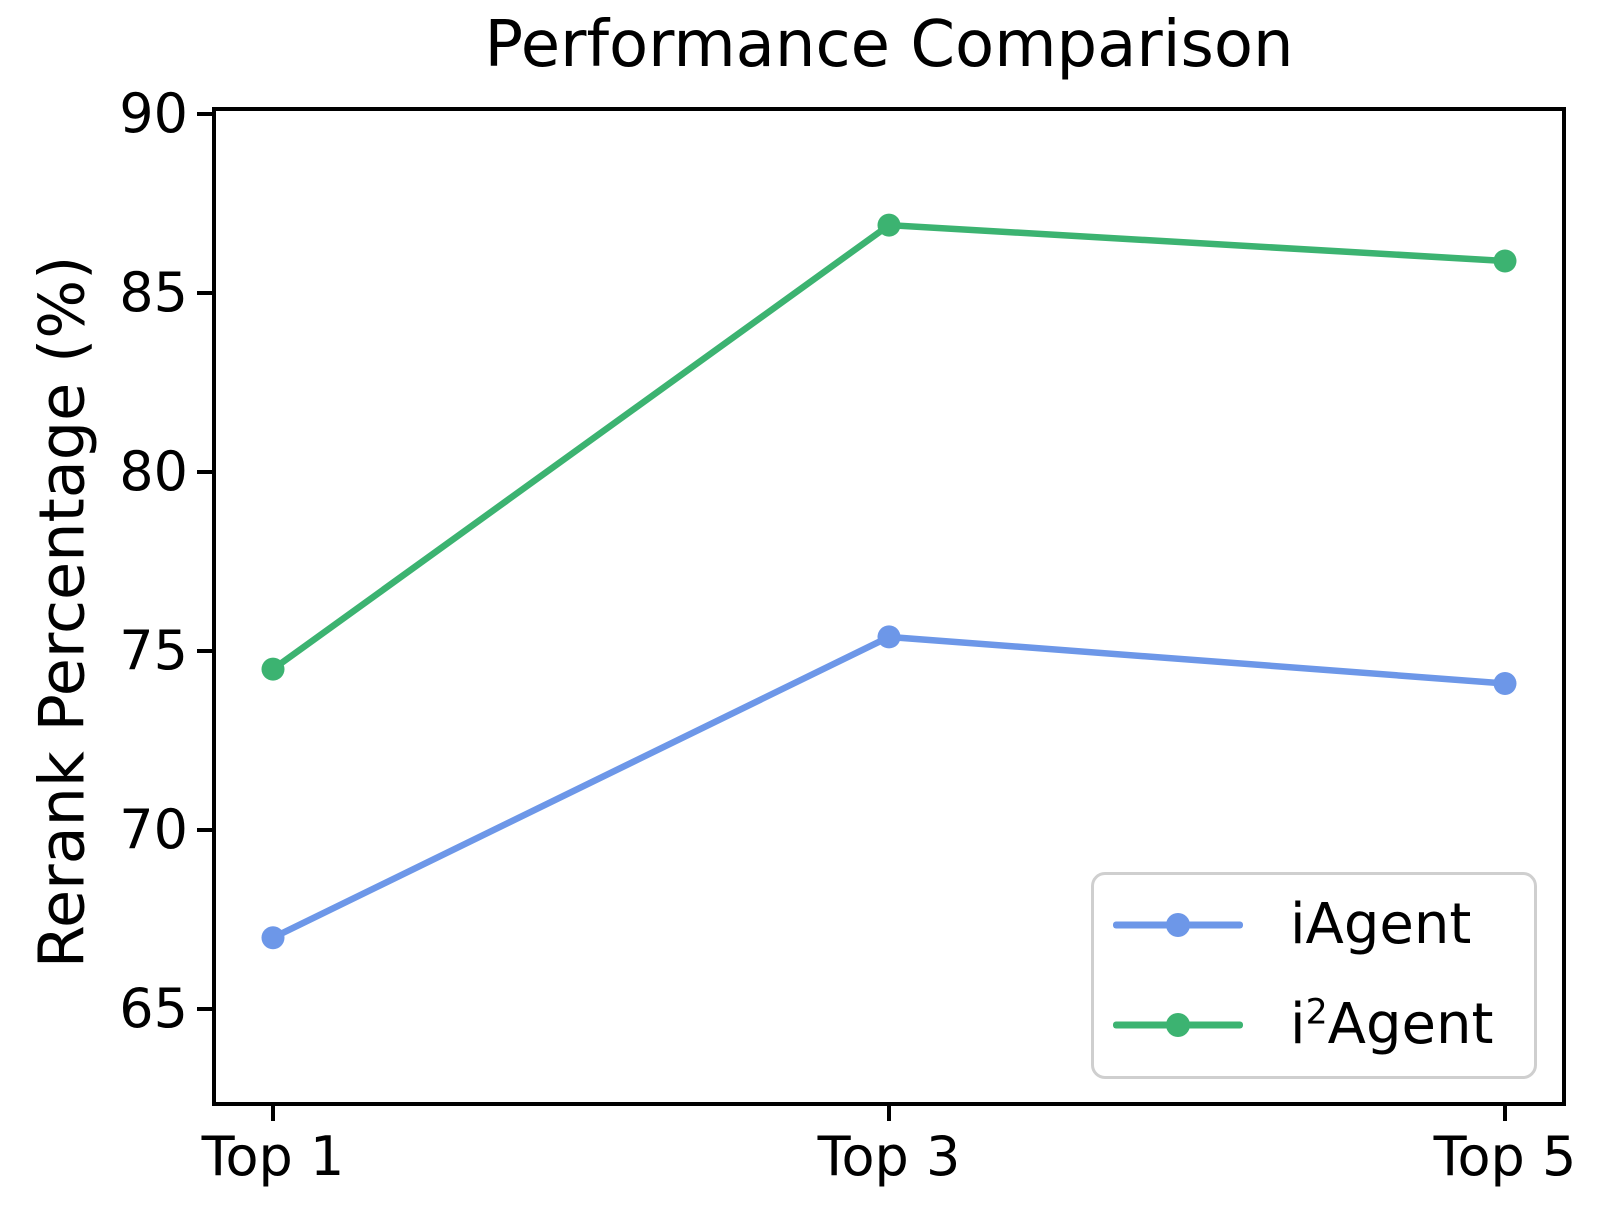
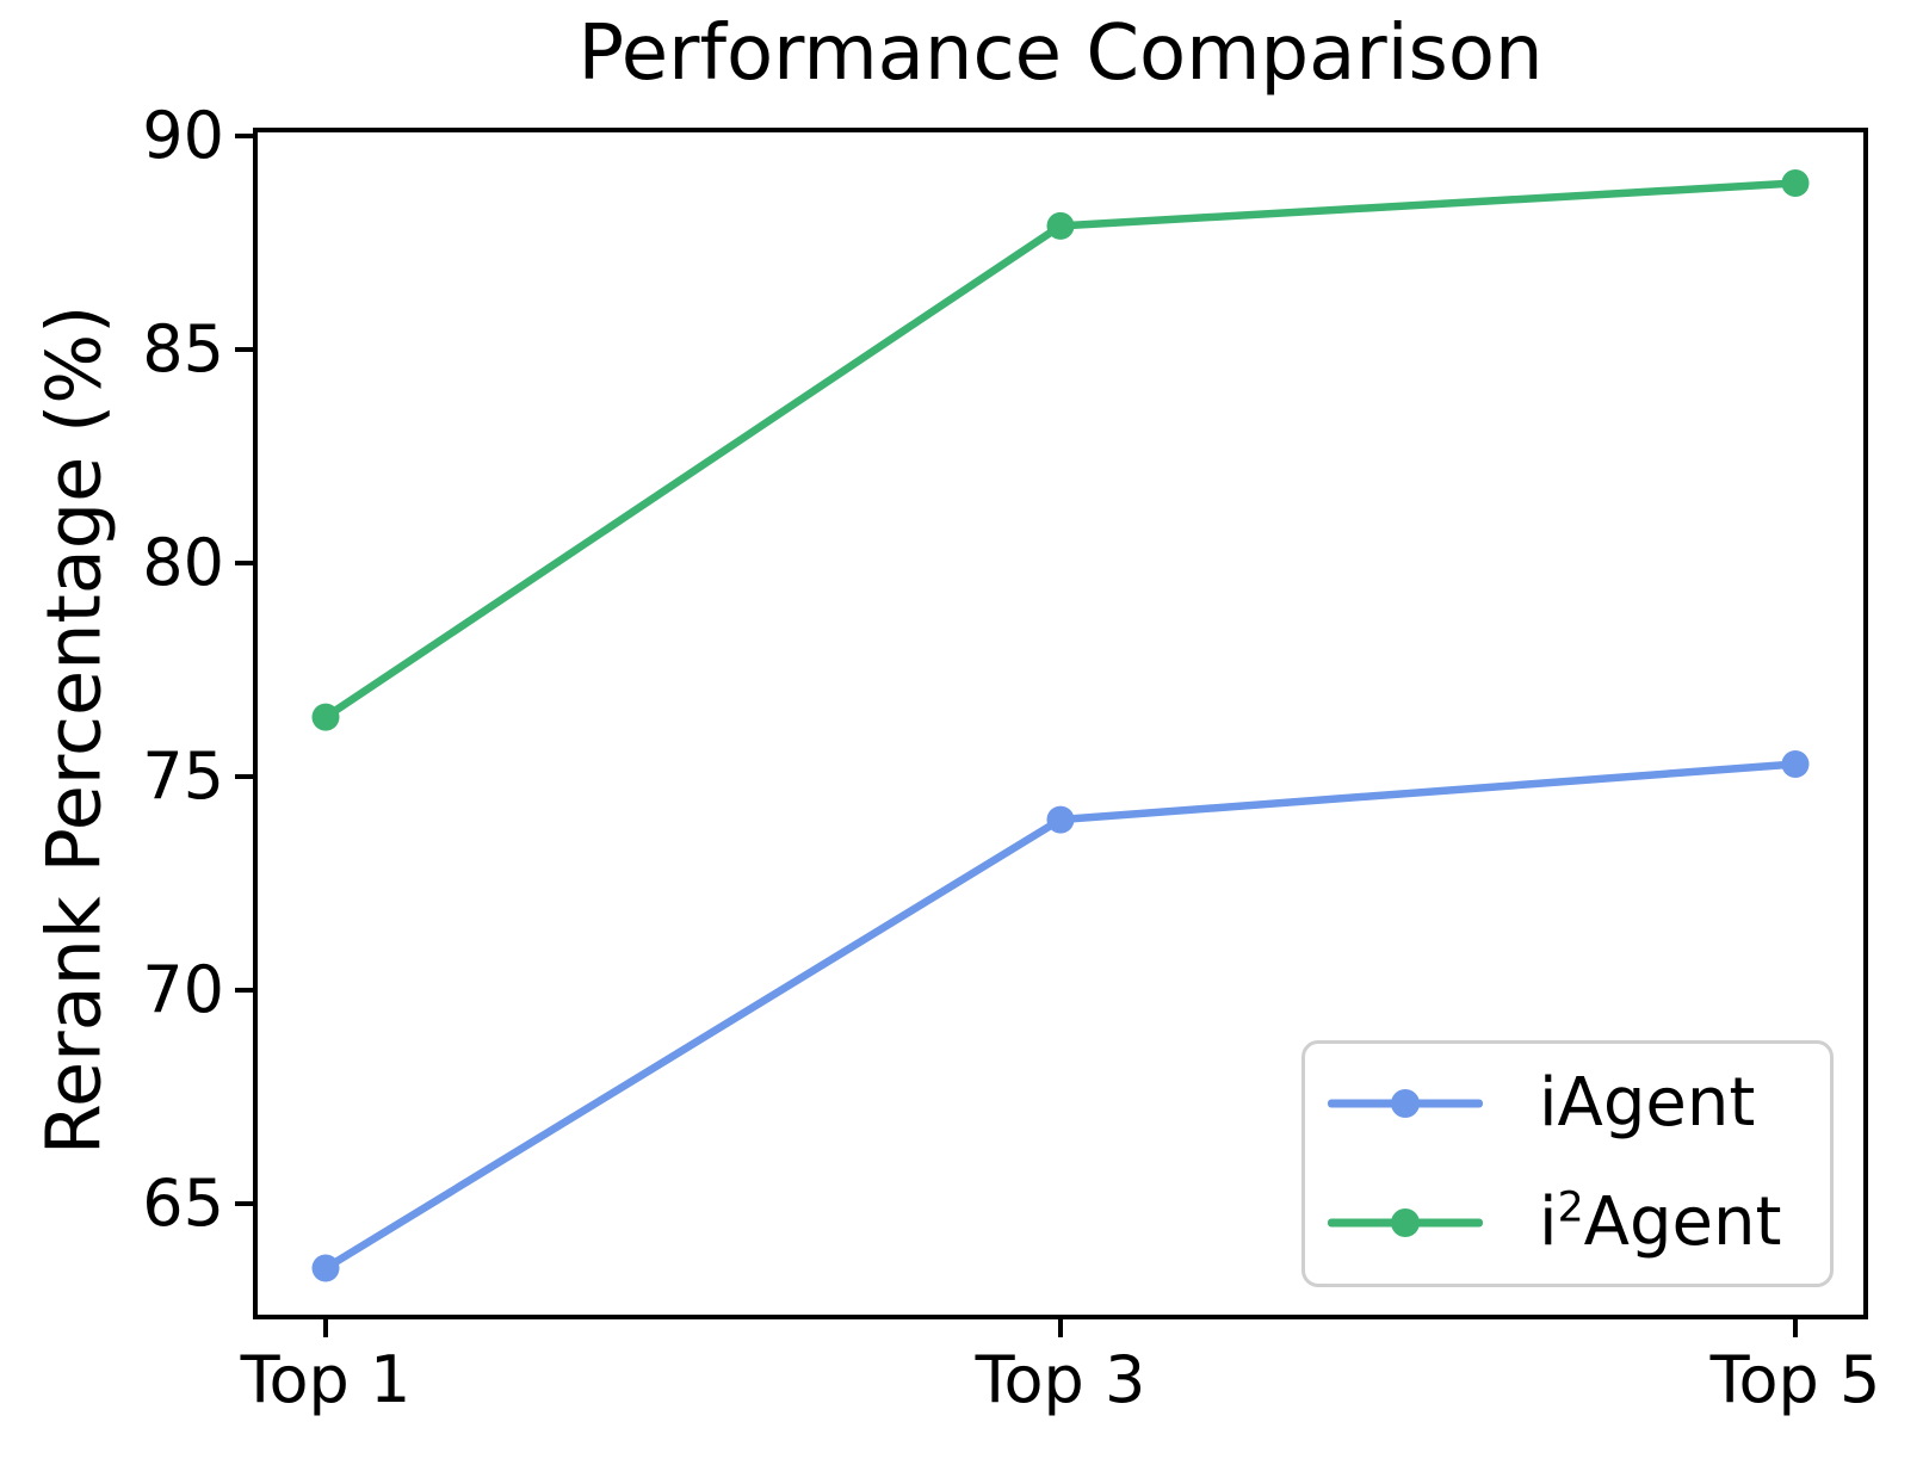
iAgent/Top 1: 67.0 -> 63.5
i2Agent/Top 1: 74.5 -> 76.4
iAgent/Top 3: 75.4 -> 74.0
i2Agent/Top 3: 86.9 -> 87.9
iAgent/Top 5: 74.1 -> 75.3
i2Agent/Top 5: 85.9 -> 88.9
